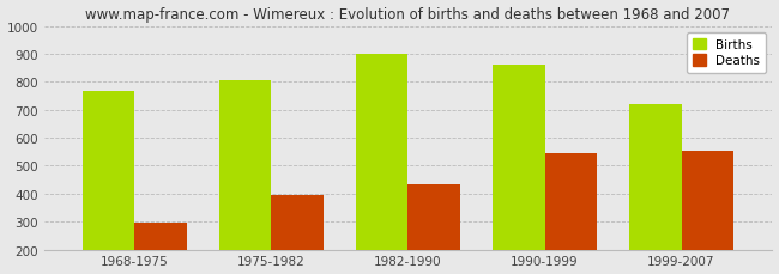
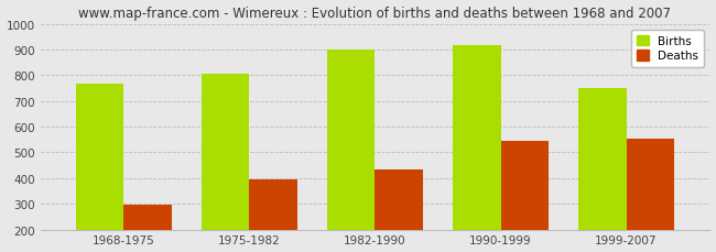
Births/1990-1999: 860 -> 915
Births/1999-2007: 720 -> 750
